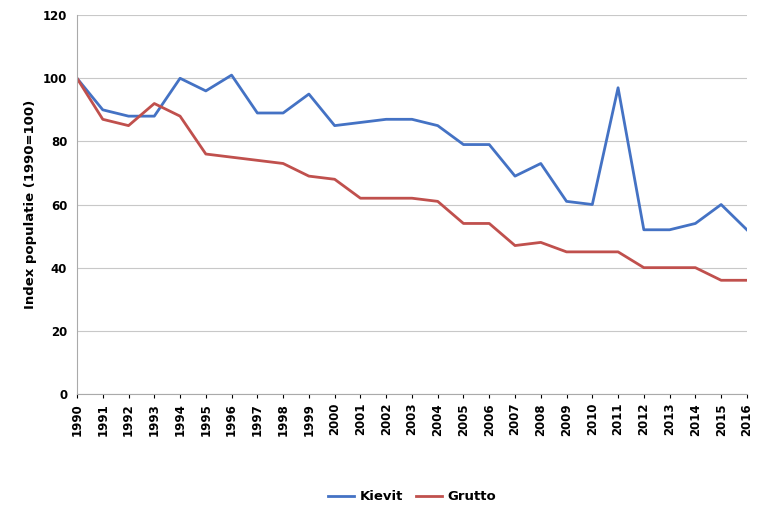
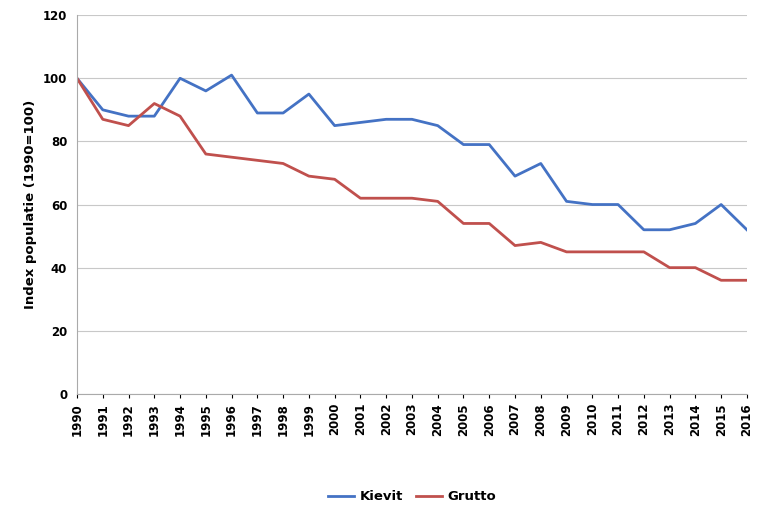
Kievit/2011: 97 -> 60
Grutto/2012: 40 -> 45
